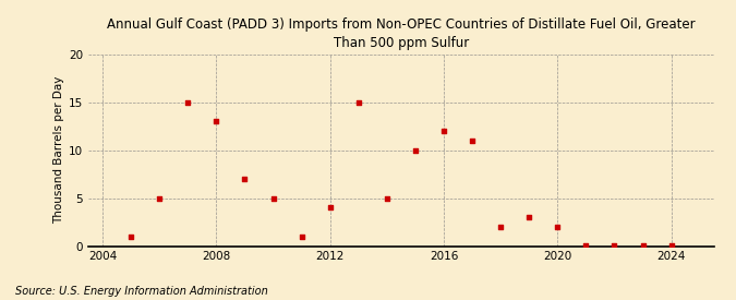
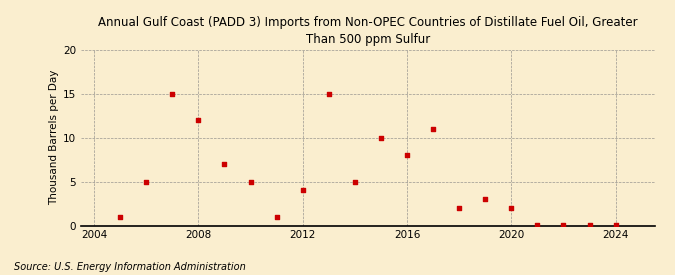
2008: 13.0 -> 12.0
2016: 12.0 -> 8.0
